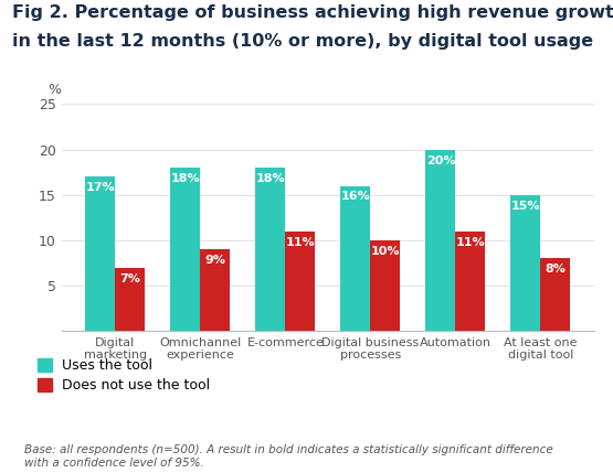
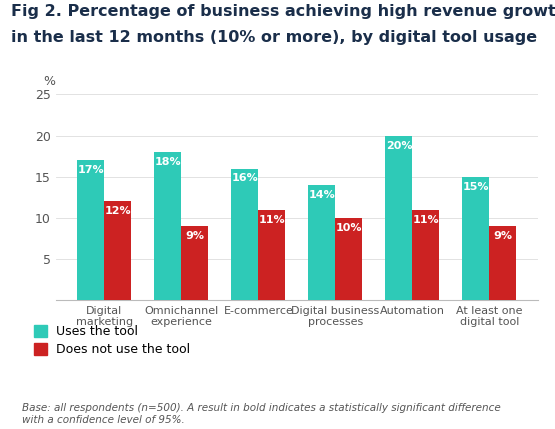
Does not use the tool/Digital marketing: 7% -> 12%
Uses the tool/E-commerce: 18% -> 16%
Uses the tool/Digital business processes: 16% -> 14%
Does not use the tool/At least one digital tool: 8% -> 9%
